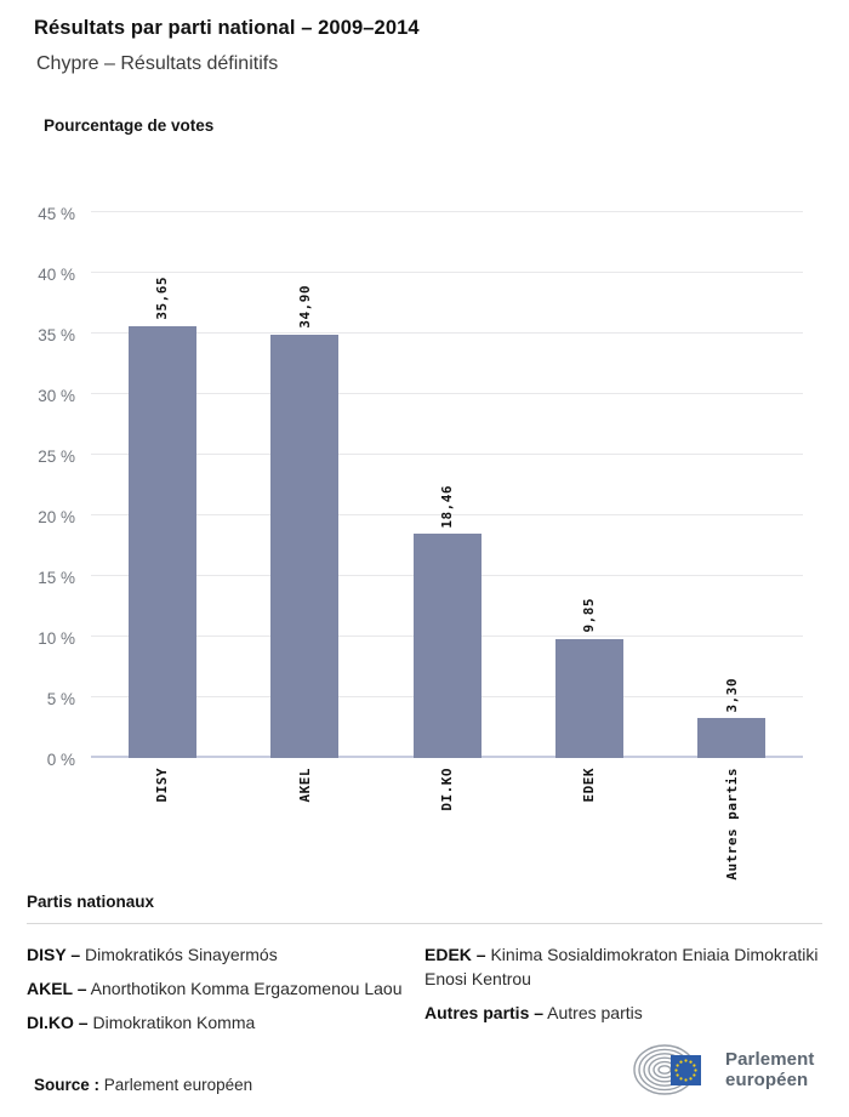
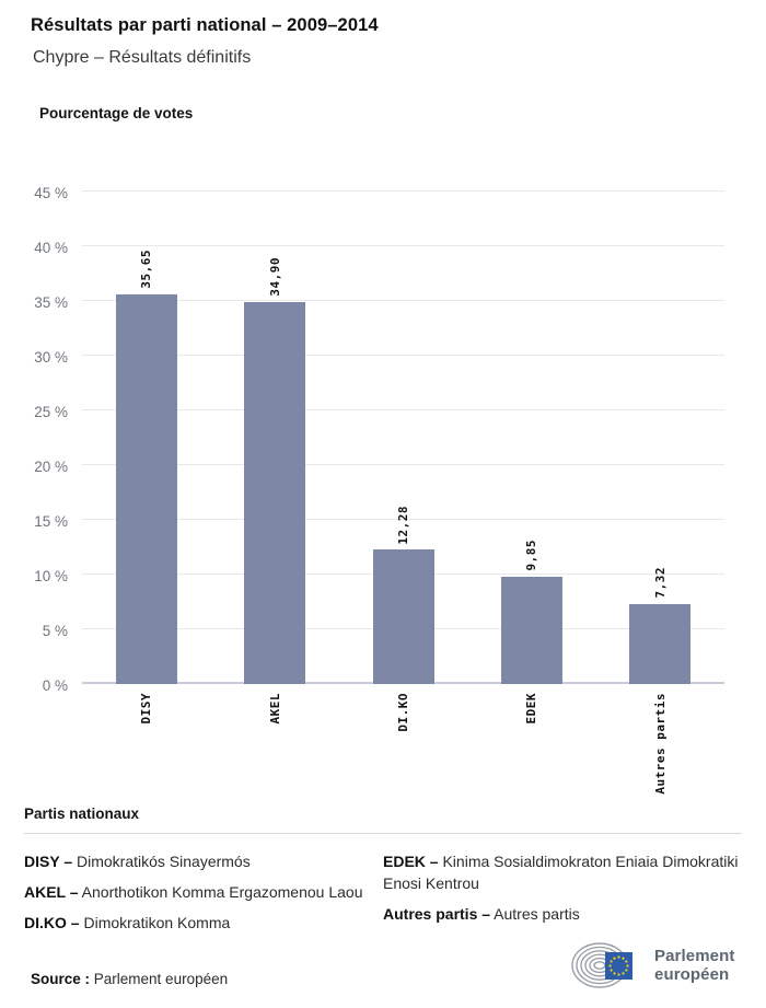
DI.KO: 18,46 -> 12,28
Autres partis: 3,30 -> 7,32
